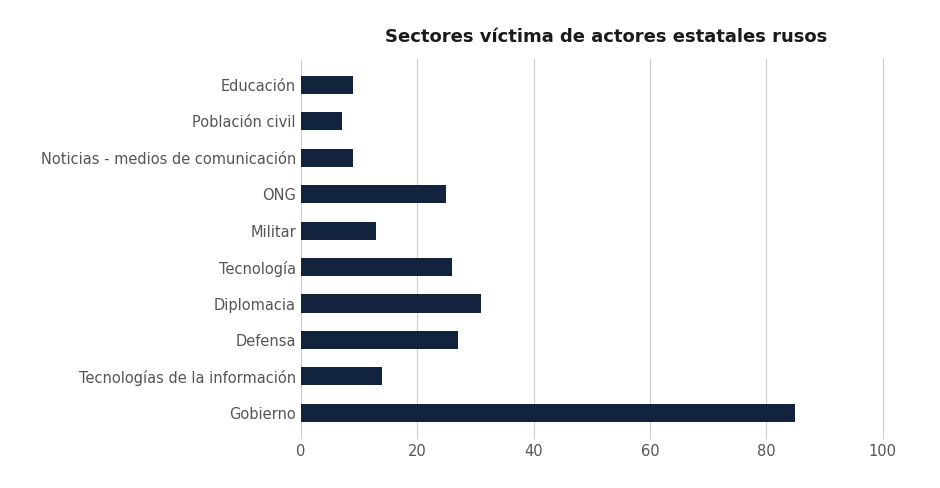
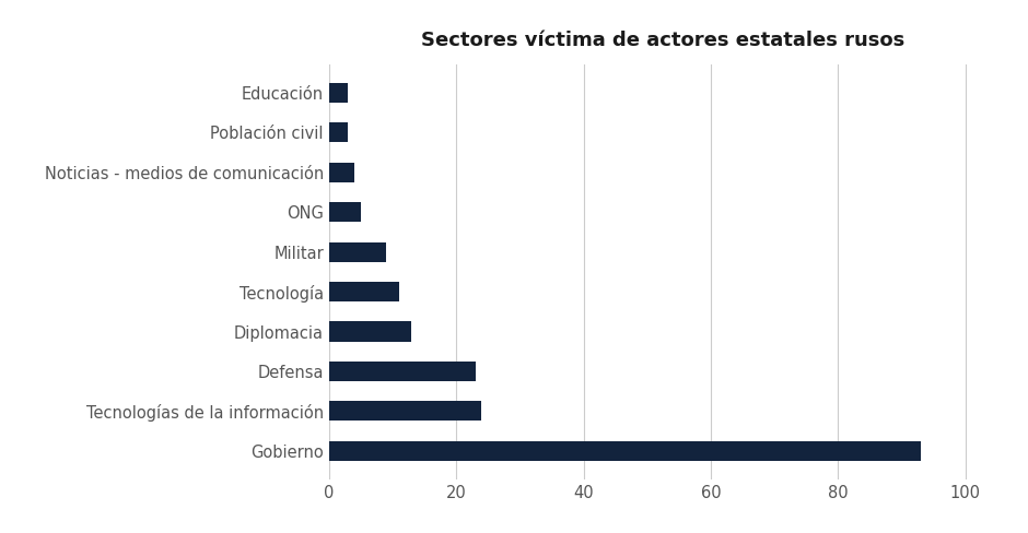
Educación: 9 -> 3
Población civil: 7 -> 3
Noticias - medios de comunicación: 9 -> 4
ONG: 25 -> 5
Militar: 13 -> 9
Tecnología: 26 -> 11
Diplomacia: 31 -> 13
Defensa: 27 -> 23
Tecnologías de la información: 14 -> 24
Gobierno: 85 -> 93
